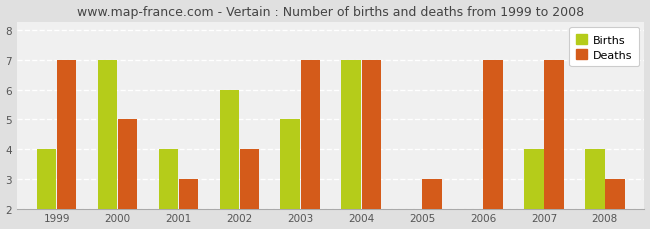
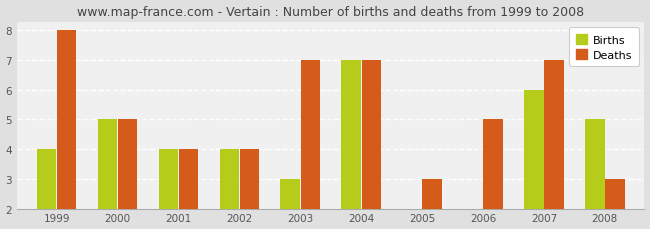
Deaths/1999: 7 -> 8
Births/2000: 7 -> 5
Deaths/2001: 3 -> 4
Births/2002: 6 -> 4
Births/2003: 5 -> 3
Deaths/2006: 7 -> 5
Births/2007: 4 -> 6
Births/2008: 4 -> 5
